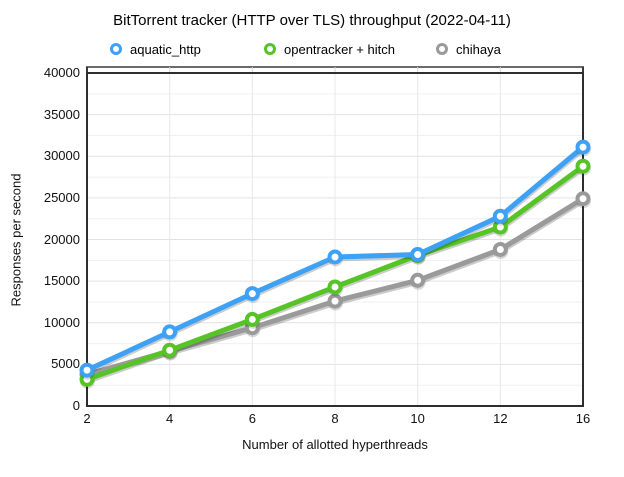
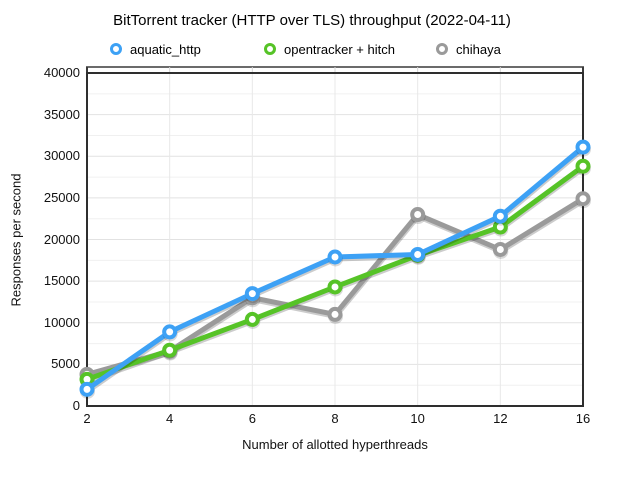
aquatic_http/2: 4000 -> 2000
chihaya/6: 9000 -> 13000
chihaya/8: 13000 -> 11000
chihaya/10: 15000 -> 23000
